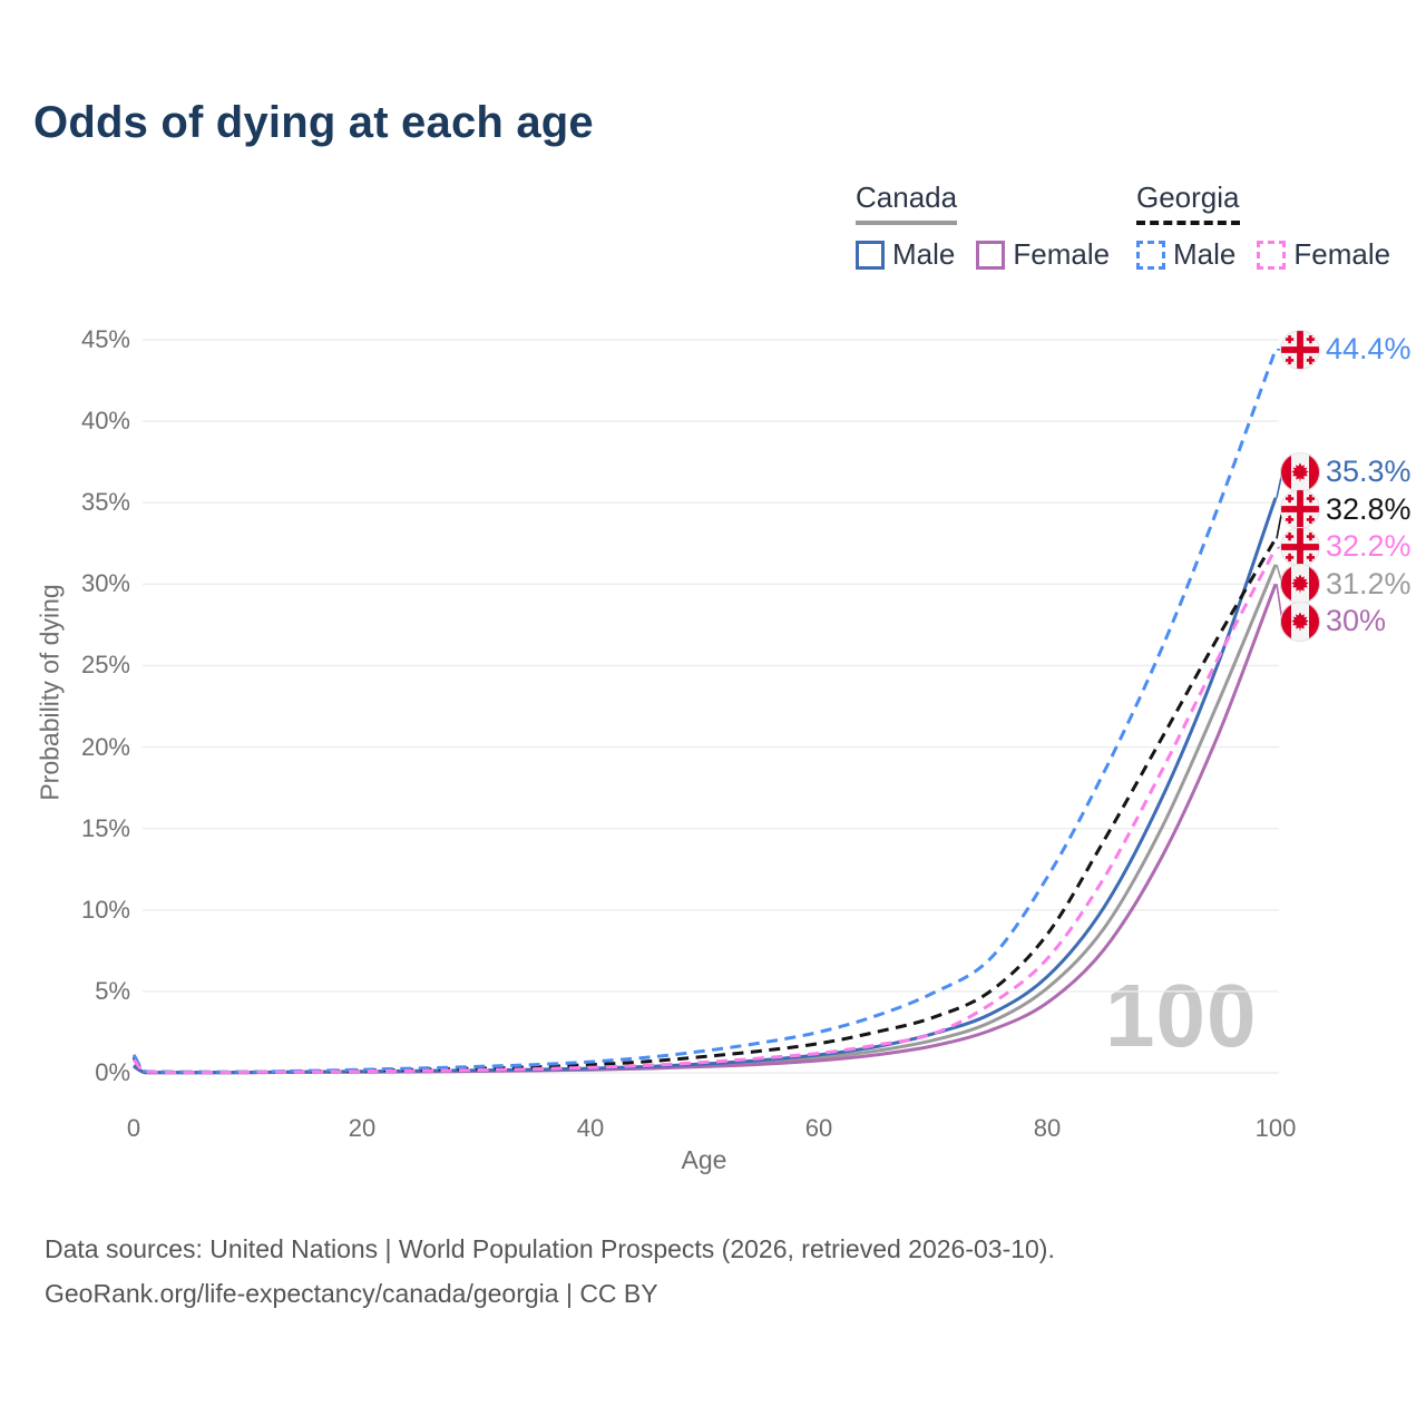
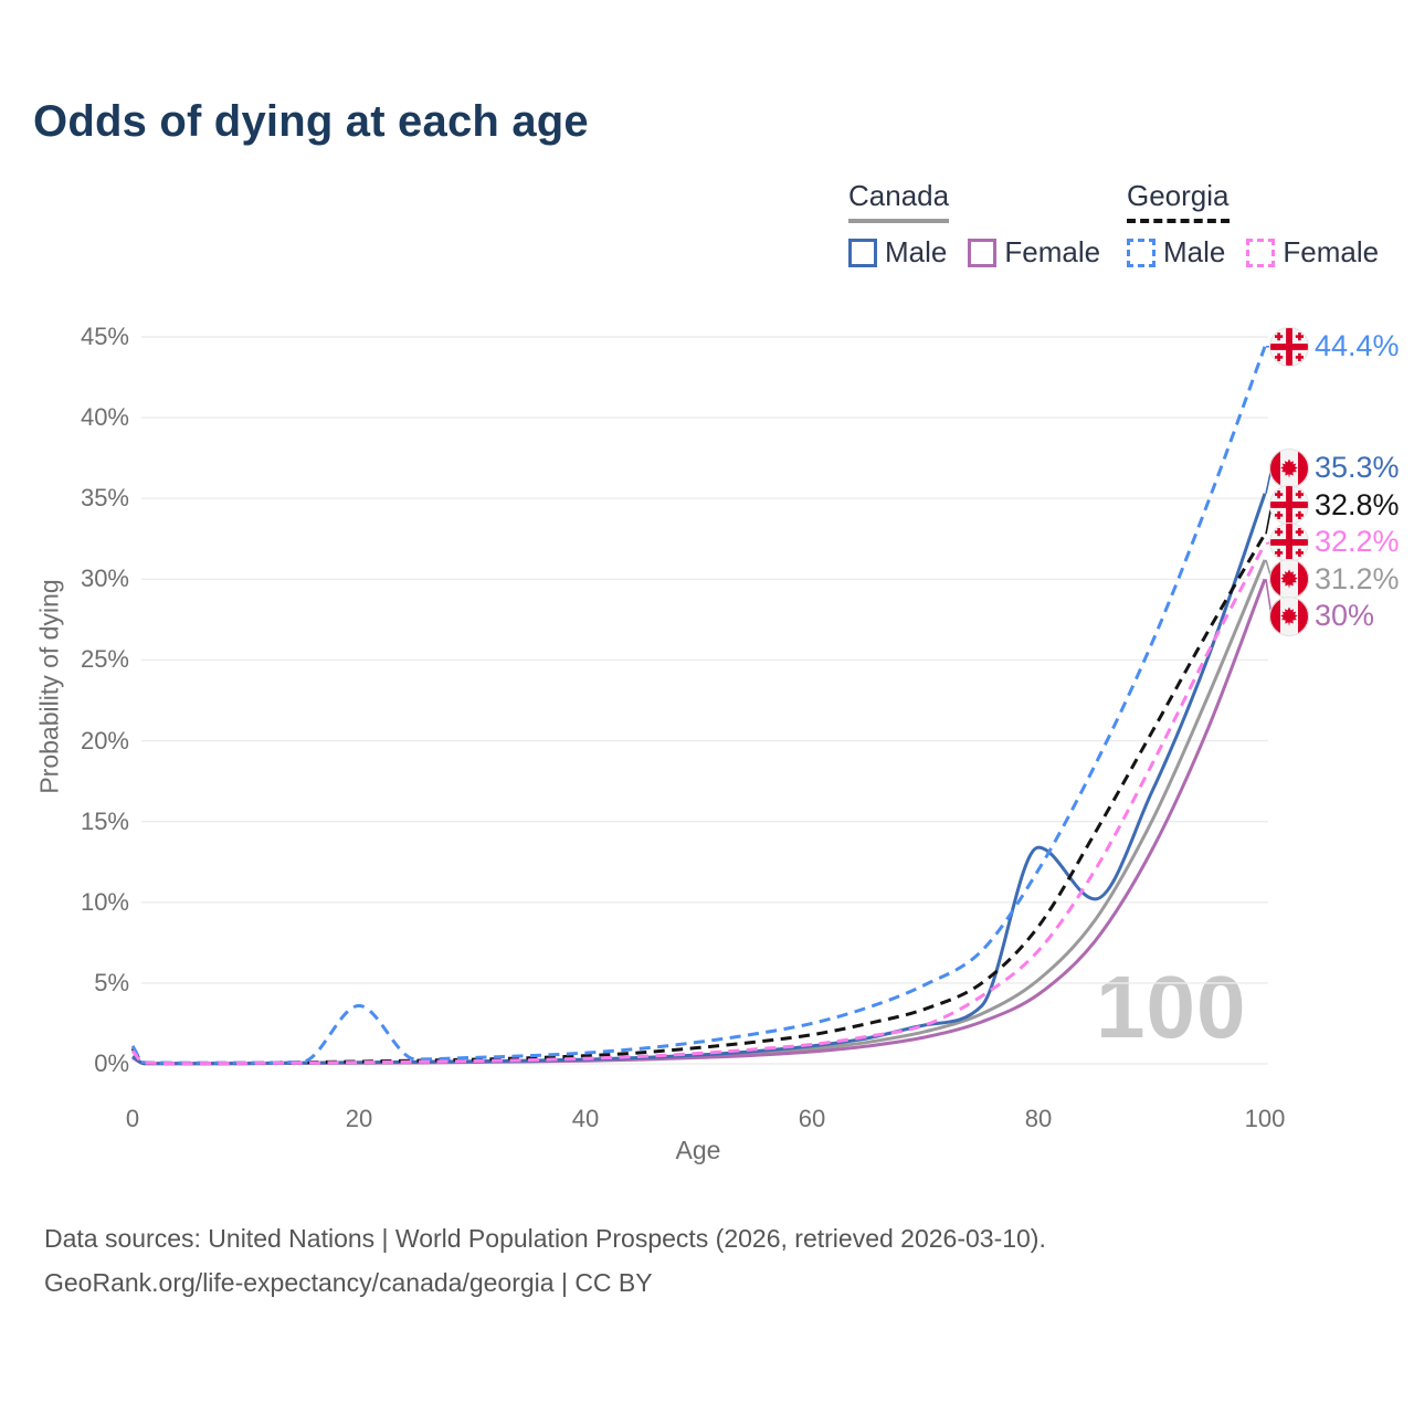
Georgia Male/20: 0.2% -> 3.6%
Canada Male/80: 5.9% -> 13.4%
